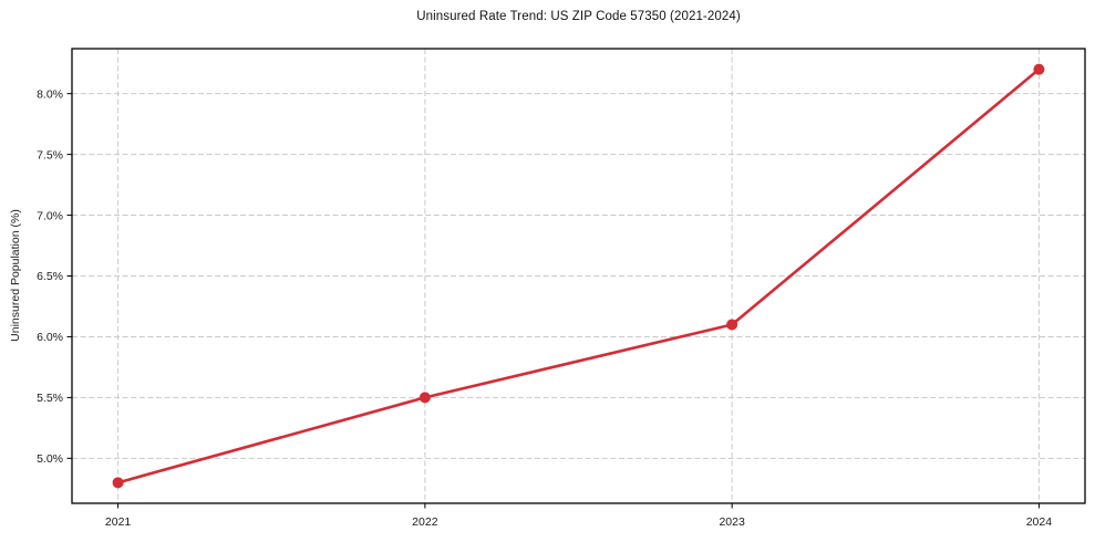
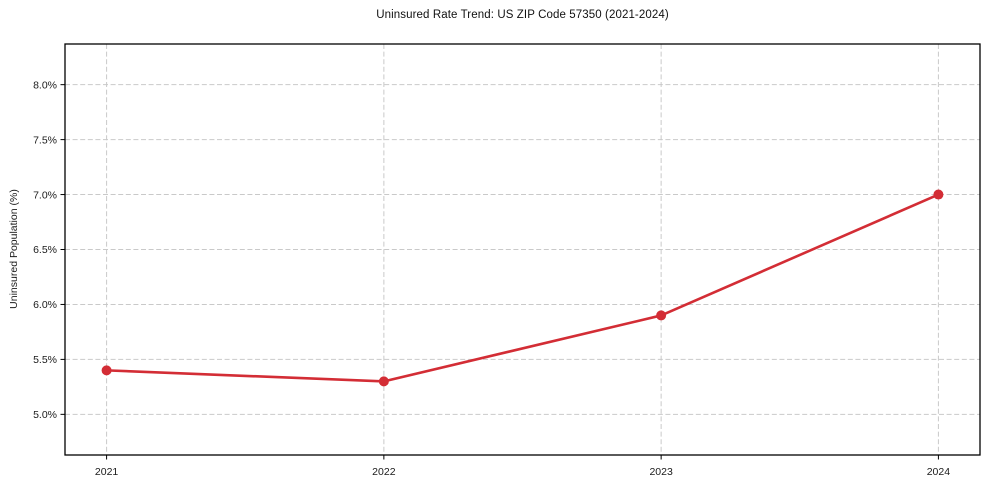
2021: 4.8% -> 5.4%
2022: 5.5% -> 5.3%
2023: 6.1% -> 5.9%
2024: 8.2% -> 7.0%
